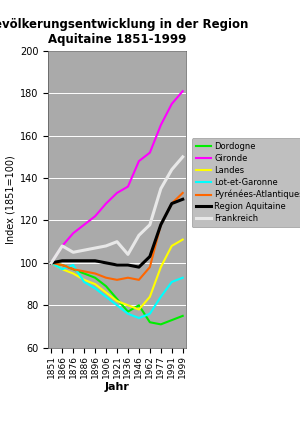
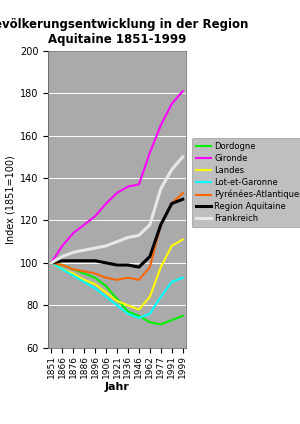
Frankreich/1866: 108 -> 103
Lot-et-Garonne/1876: 99 -> 94
Frankreich/1936: 104 -> 112
Dordogne/1946: 80 -> 75
Gironde/1946: 148 -> 137
